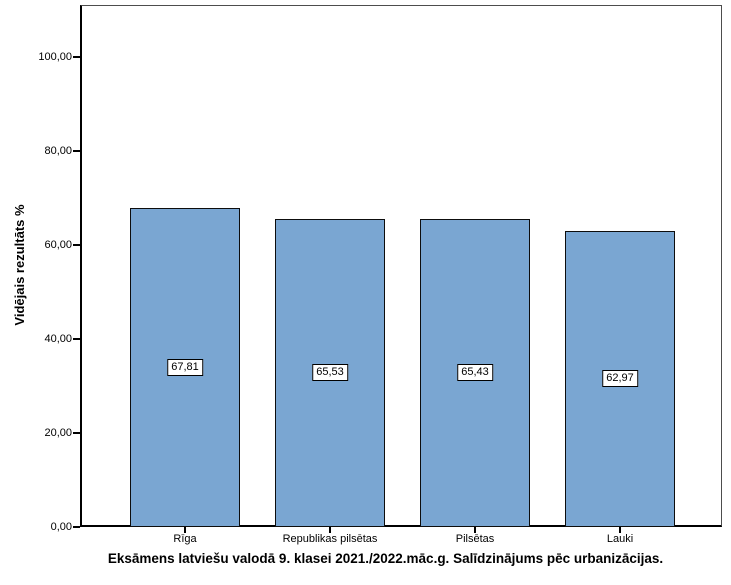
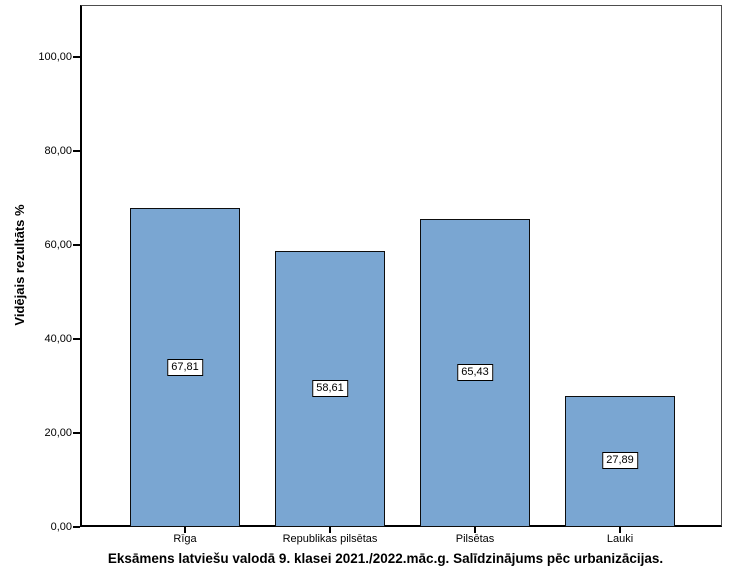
Republikas pilsētas: 65,53 -> 58,61
Lauki: 62,97 -> 27,89
